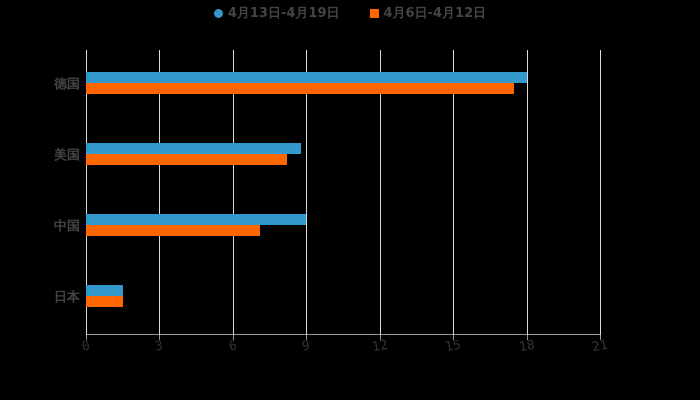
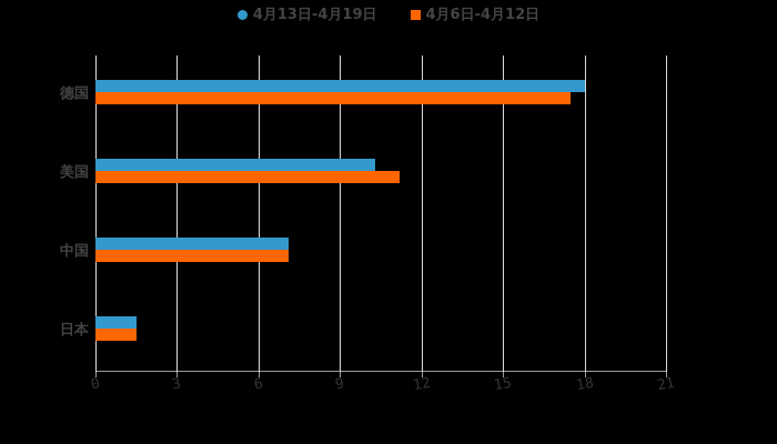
4月13日-4月19日/美国: 8.8 -> 10.3
4月6日-4月12日/美国: 8.2 -> 11.2
4月13日-4月19日/中国: 9.0 -> 7.1
